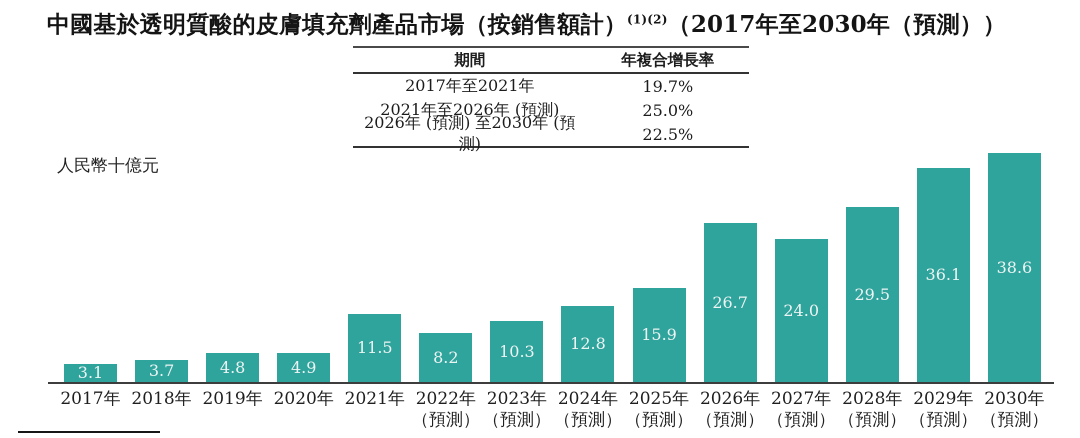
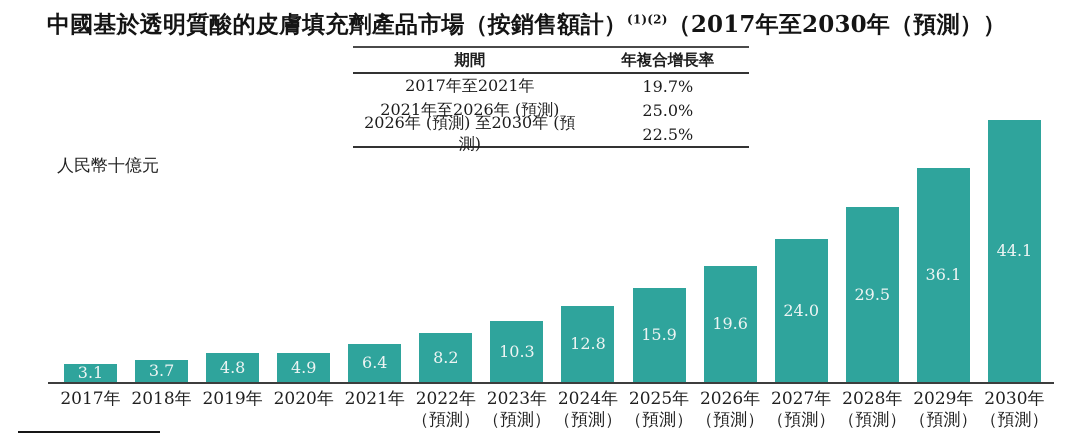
2021年: 11.5 -> 6.4
2026年: 26.7 -> 19.6
2030年: 38.6 -> 44.1
